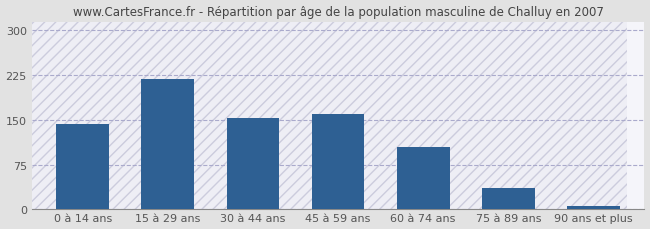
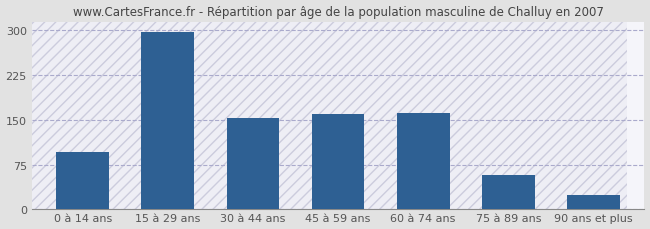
0 à 14 ans: 143 -> 96
15 à 29 ans: 218 -> 298
60 à 74 ans: 105 -> 162
75 à 89 ans: 35 -> 58
90 ans et plus: 5 -> 24
